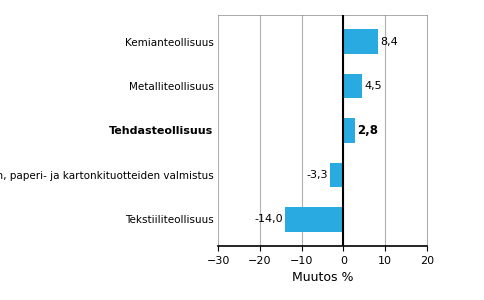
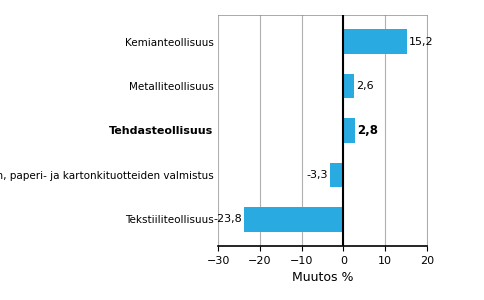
Kemianteollisuus: 8,4 -> 15,2
Metalliteollisuus: 4,5 -> 2,6
Tekstiiliteollisuus: -14,0 -> -23,8
